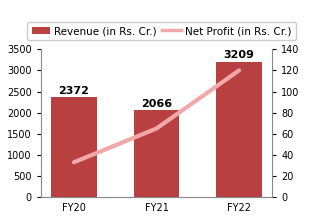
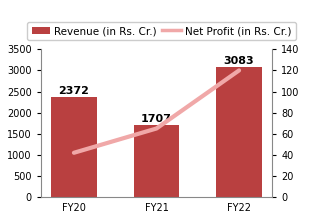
Net Profit (in Rs. Cr.)/FY20: 33 -> 42
Revenue (in Rs. Cr.)/FY21: 2066 -> 1707
Revenue (in Rs. Cr.)/FY22: 3209 -> 3083
